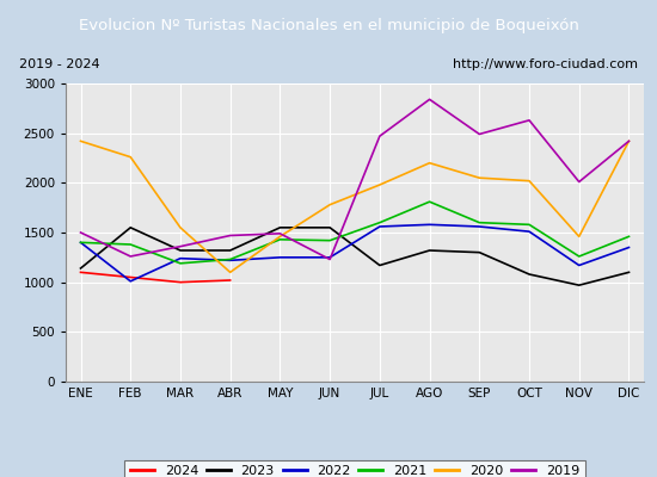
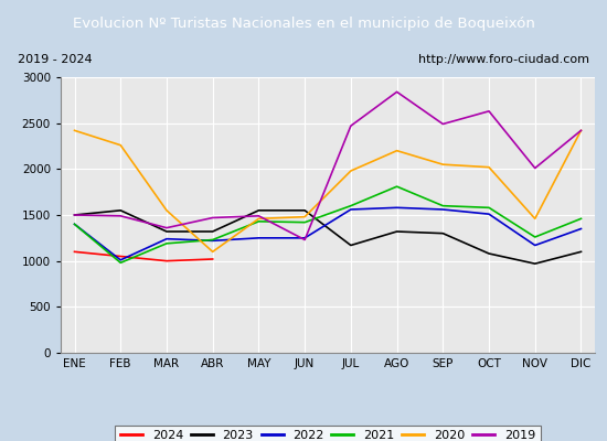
2023/ENE: 1140 -> 1500
2021/FEB: 1380 -> 980
2019/FEB: 1260 -> 1490
2020/JUN: 1780 -> 1480
